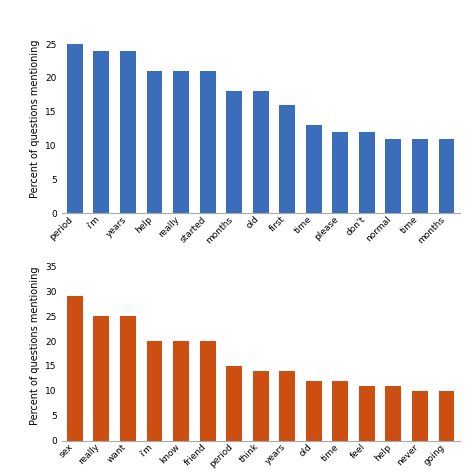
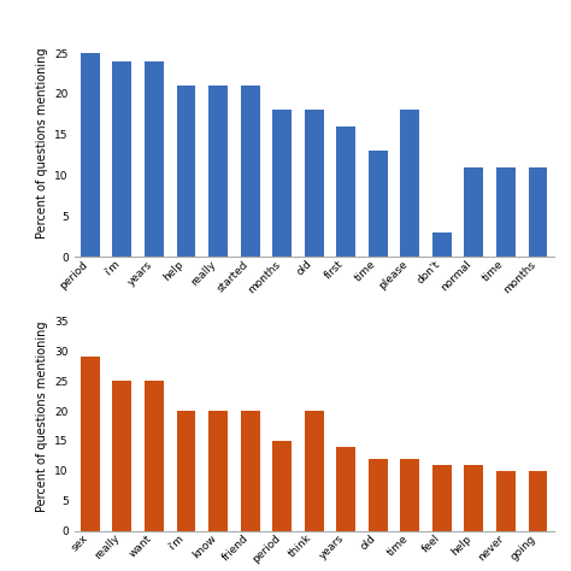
please: 12 -> 18
don't: 12 -> 3
think: 14 -> 20
